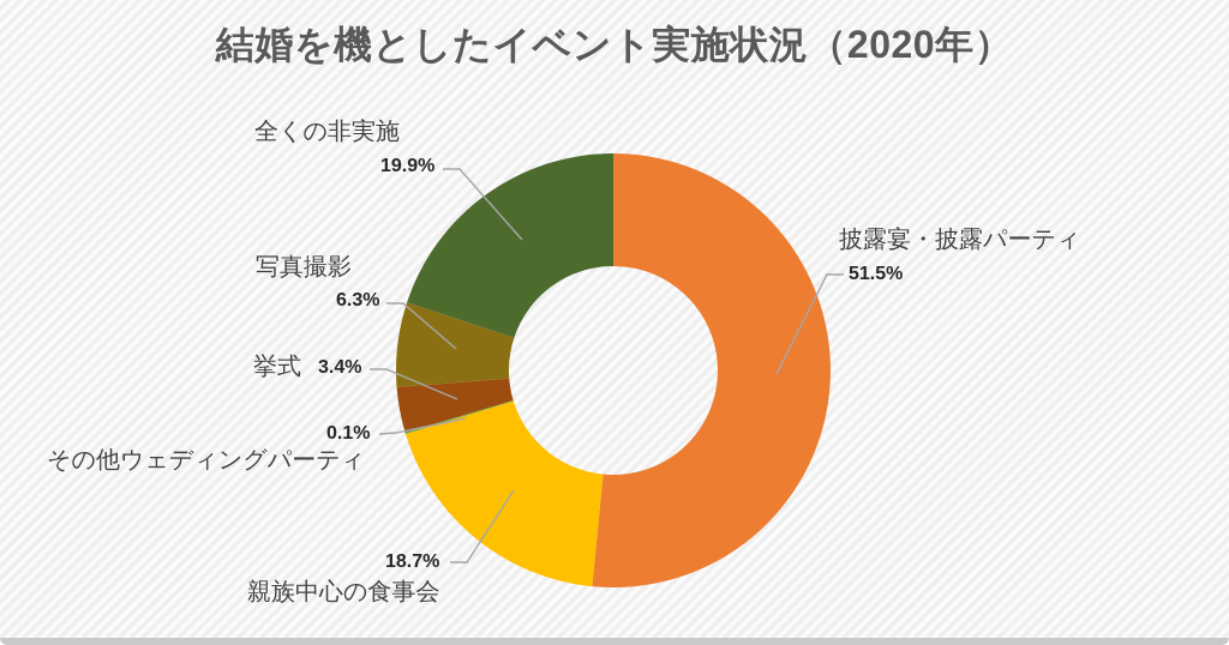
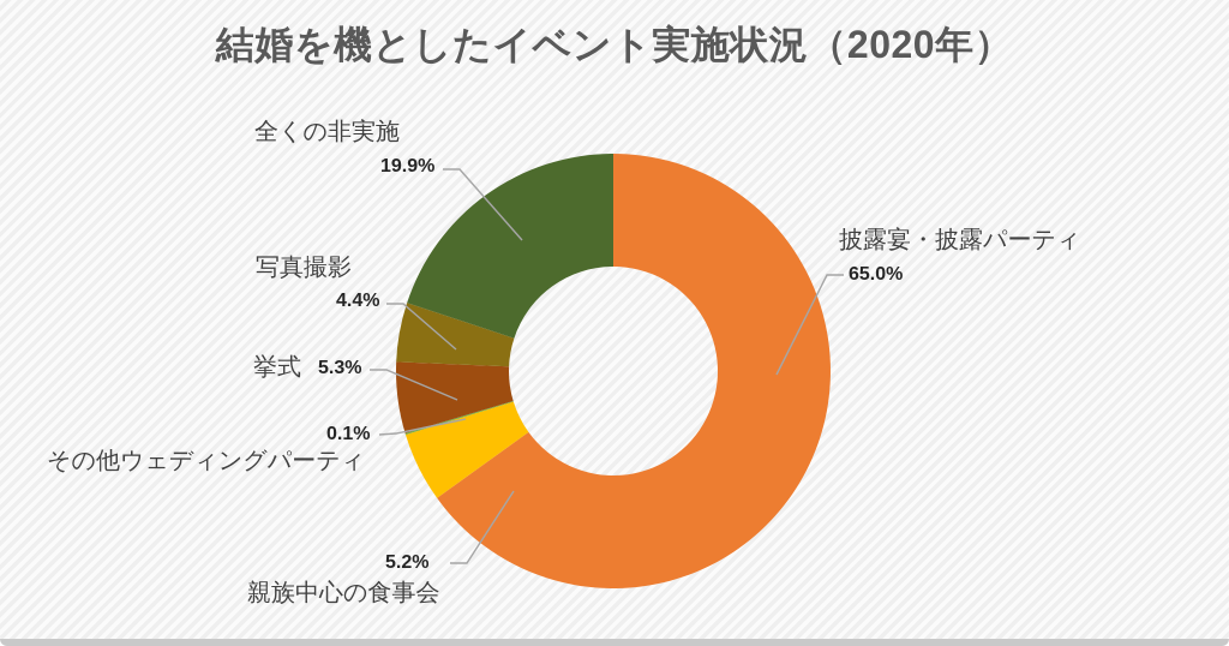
披露宴・披露パーティ: 51.5% -> 65.0%
親族中心の食事会: 18.7% -> 5.2%
挙式: 3.4% -> 5.3%
写真撮影: 6.3% -> 4.4%
